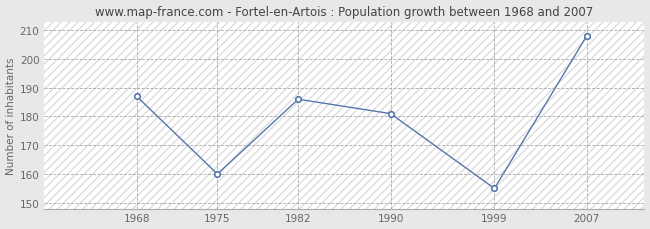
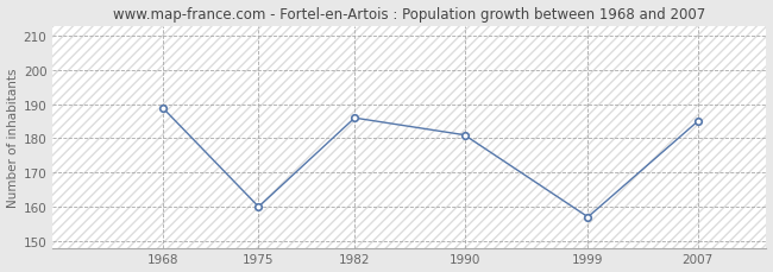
1968: 187 -> 189
1999: 155 -> 157
2007: 208 -> 185
